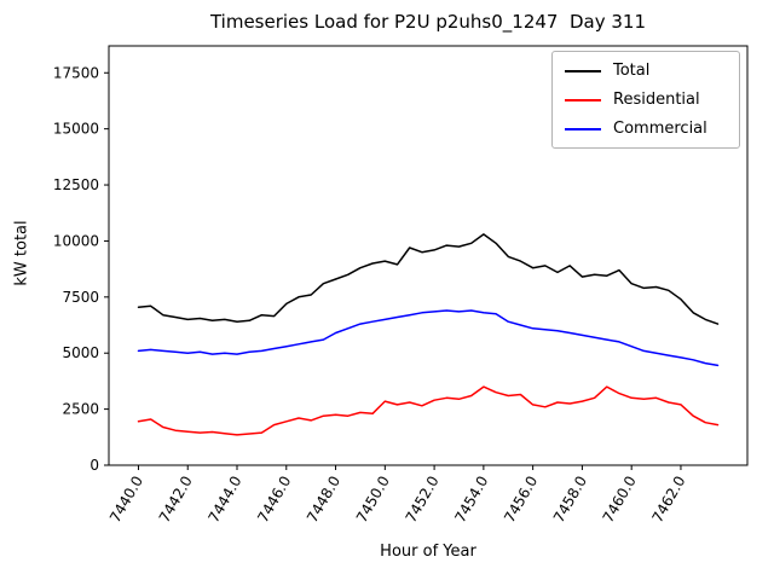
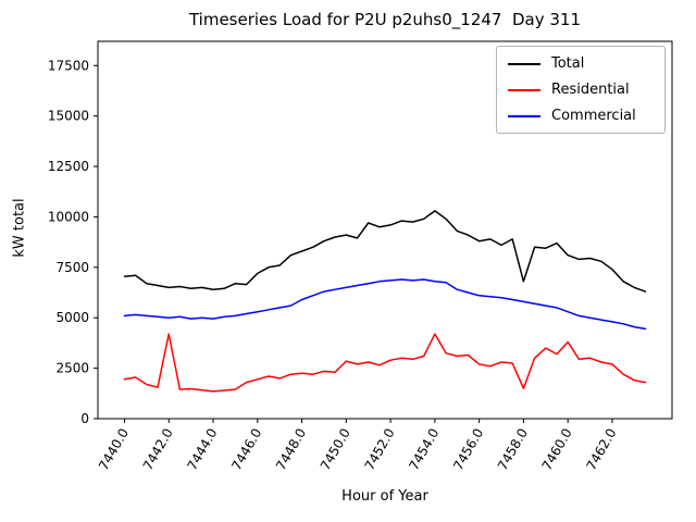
Residential/7442.0: 1500 -> 4200
Residential/7454.0: 3500 -> 4200
Total/7458.0: 8400 -> 6800
Residential/7458.0: 2800 -> 1500
Residential/7460.0: 3000 -> 3800
